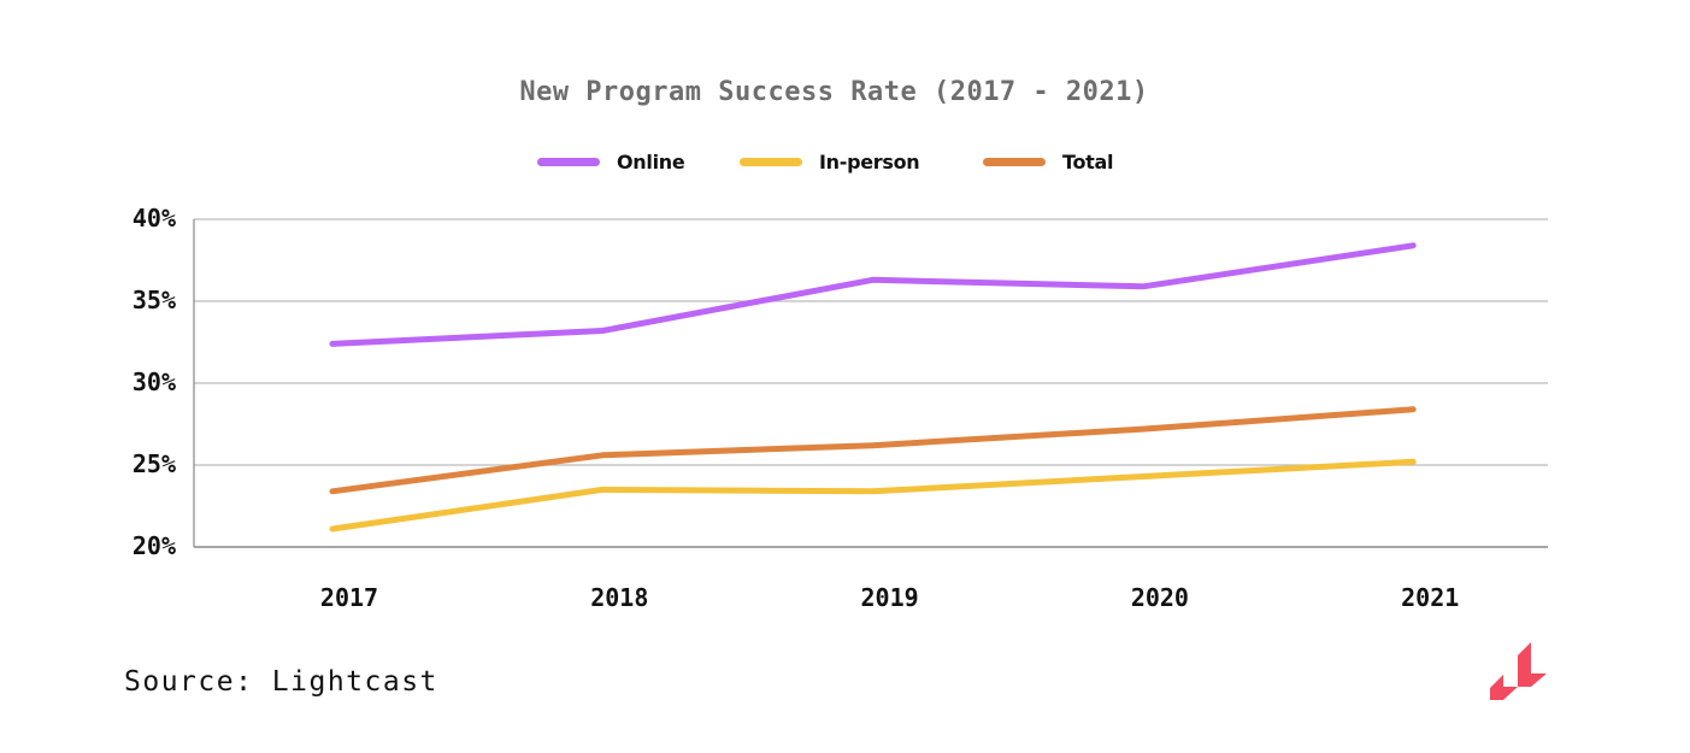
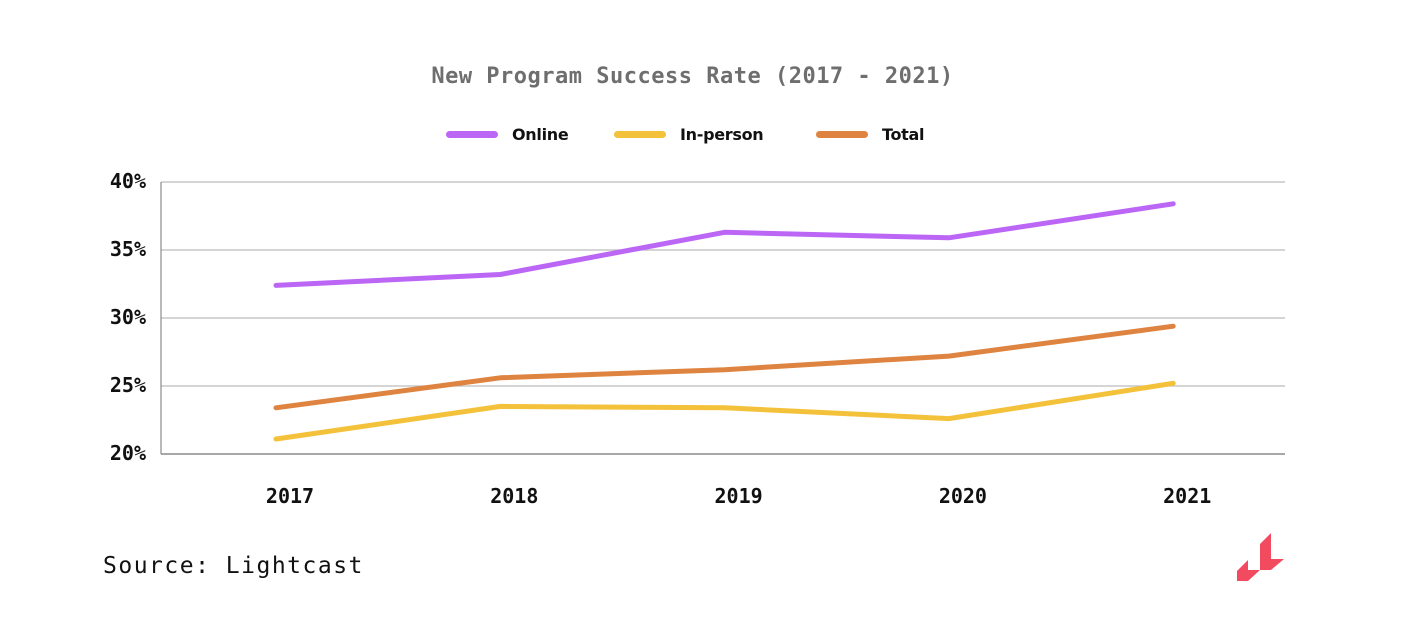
In-person/2020: 24.3% -> 22.6%
Total/2021: 28.4% -> 29.4%
